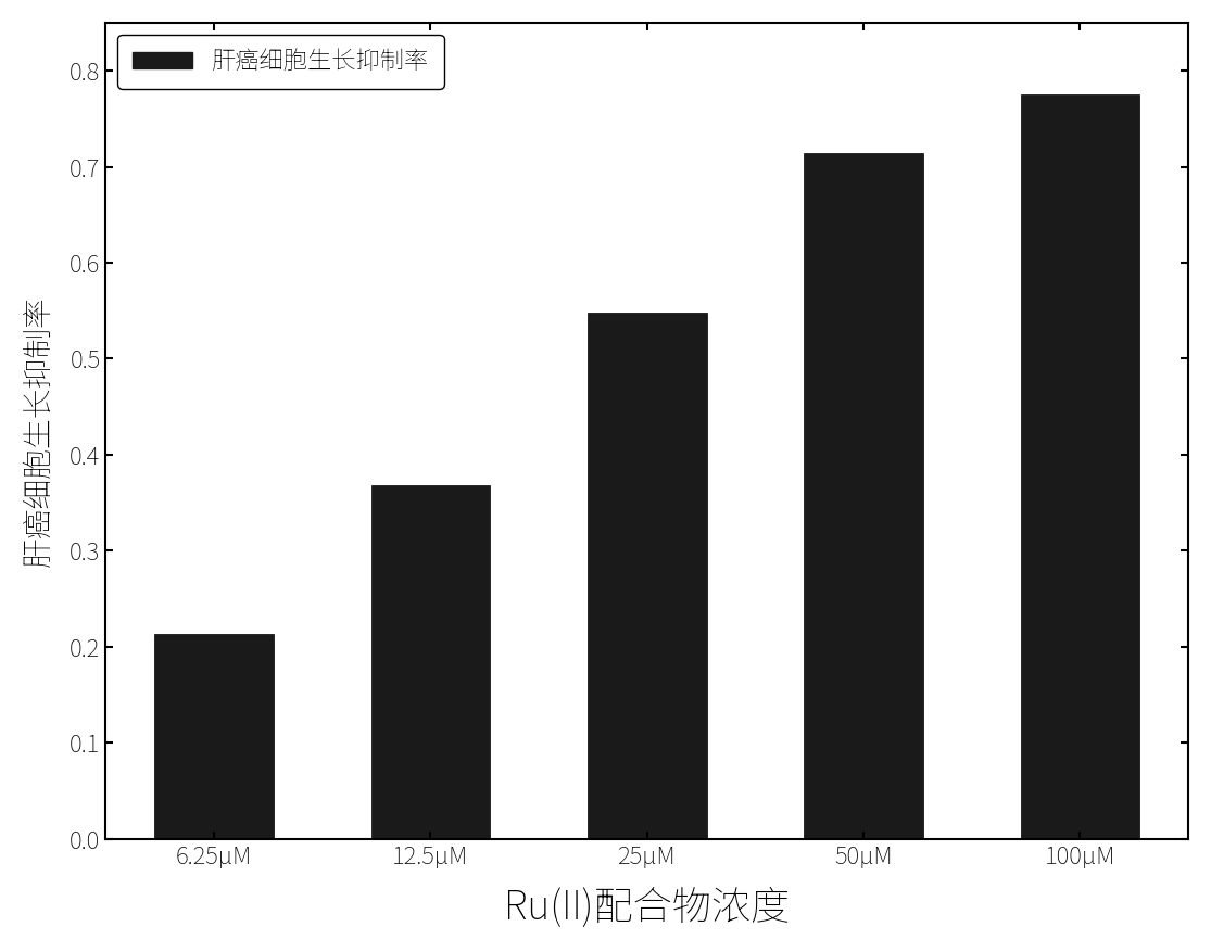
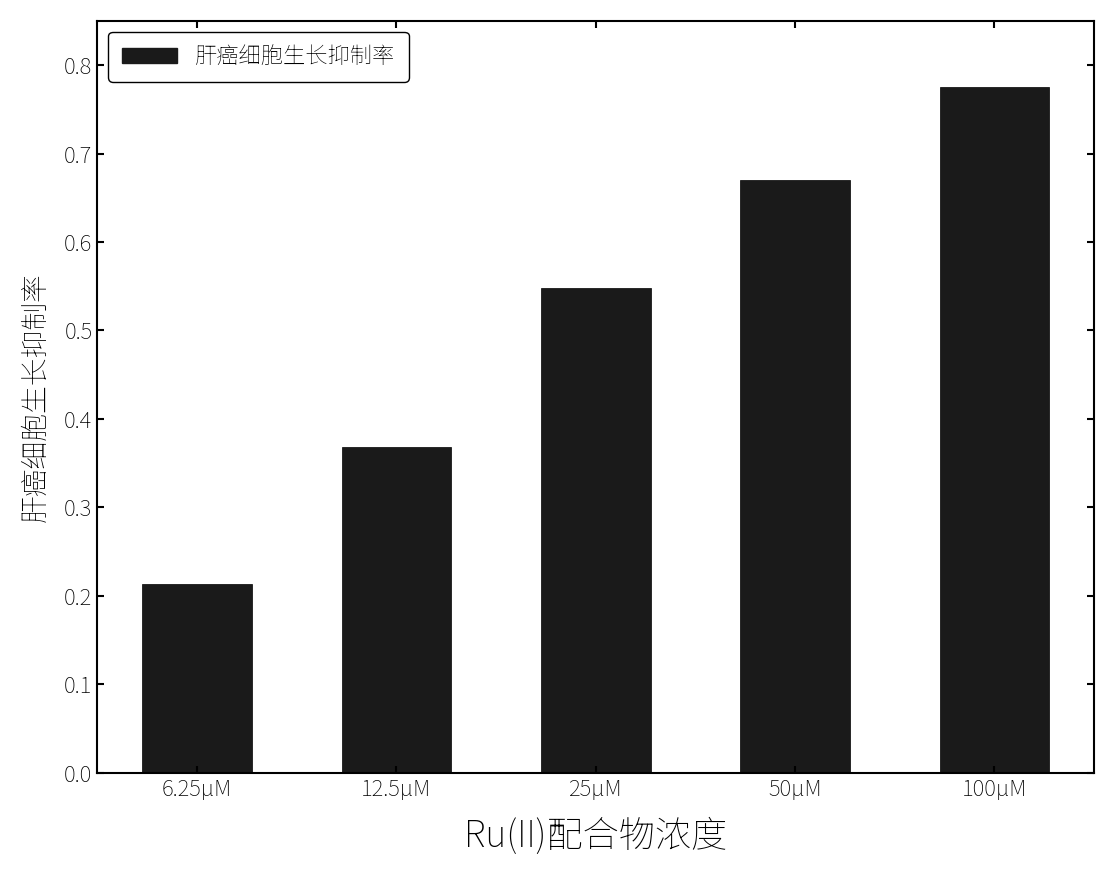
50μM: 0.714 -> 0.670
